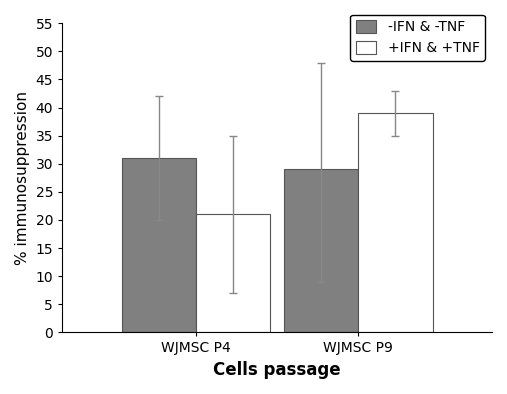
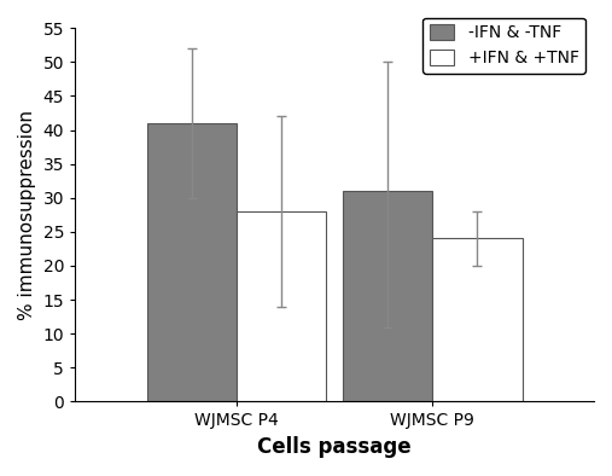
-IFN & -TNF/WJMSC P4: 31 -> 41
+IFN & +TNF/WJMSC P4: 21 -> 28
-IFN & -TNF/WJMSC P9: 29 -> 31
+IFN & +TNF/WJMSC P9: 39 -> 24
